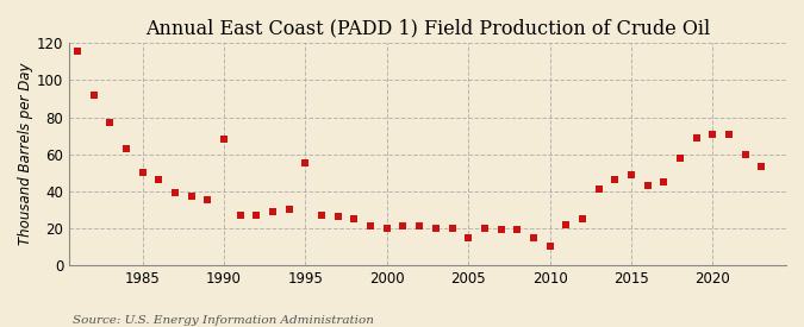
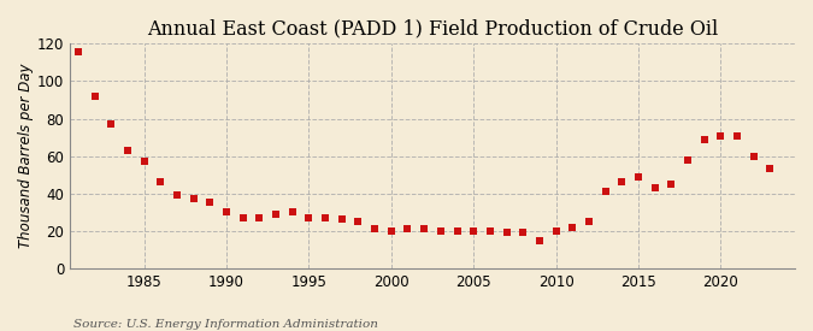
1985: 50 -> 57
1990: 68 -> 30
1995: 55 -> 27
2005: 15 -> 20
2010: 10 -> 20
